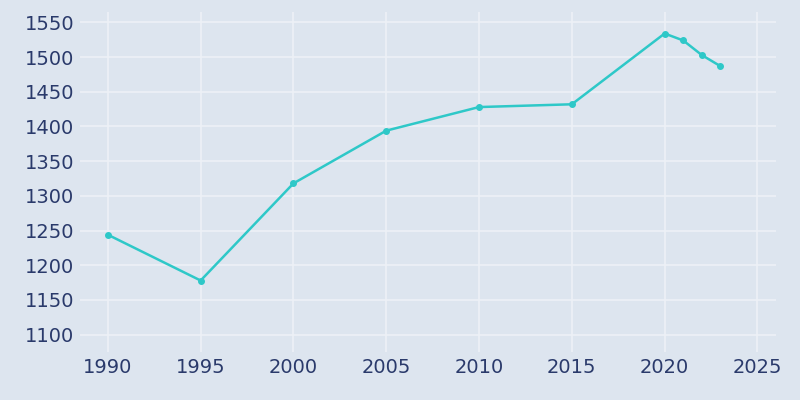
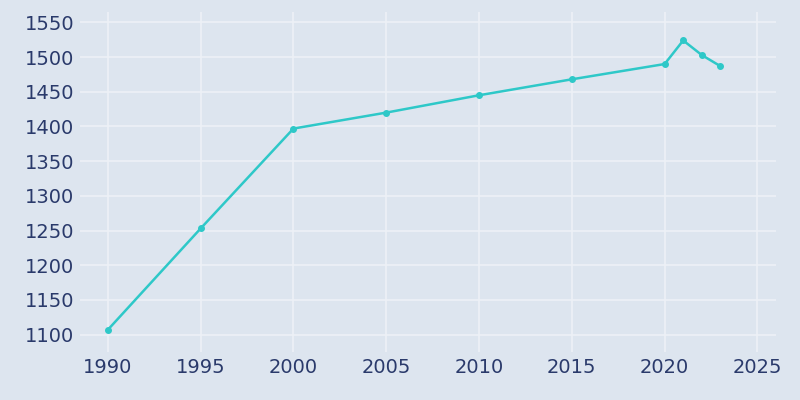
1990: 1244 -> 1107
1995: 1178 -> 1253
2000: 1318 -> 1397
2005: 1394 -> 1420
2010: 1428 -> 1445
2015: 1432 -> 1468
2020: 1534 -> 1490
